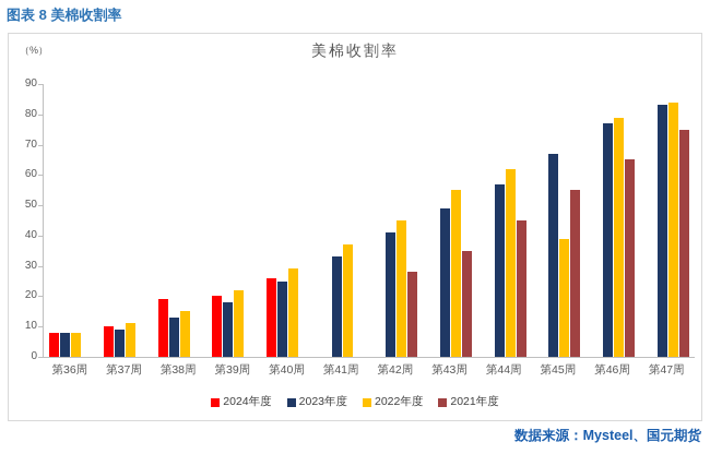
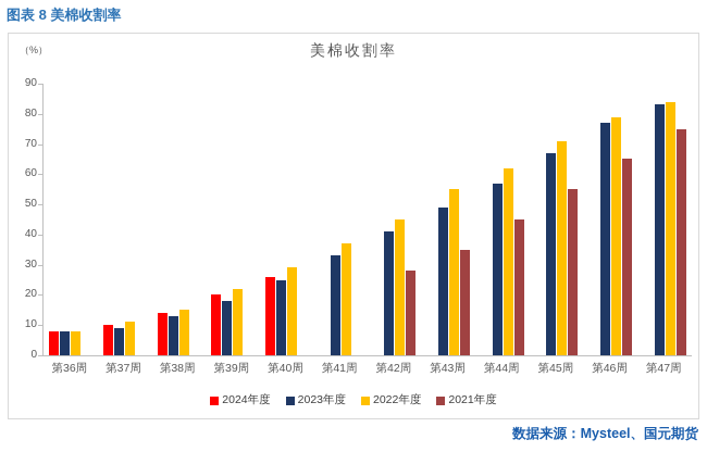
2024年度/第38周: 19 -> 14
2022年度/第45周: 39 -> 71
